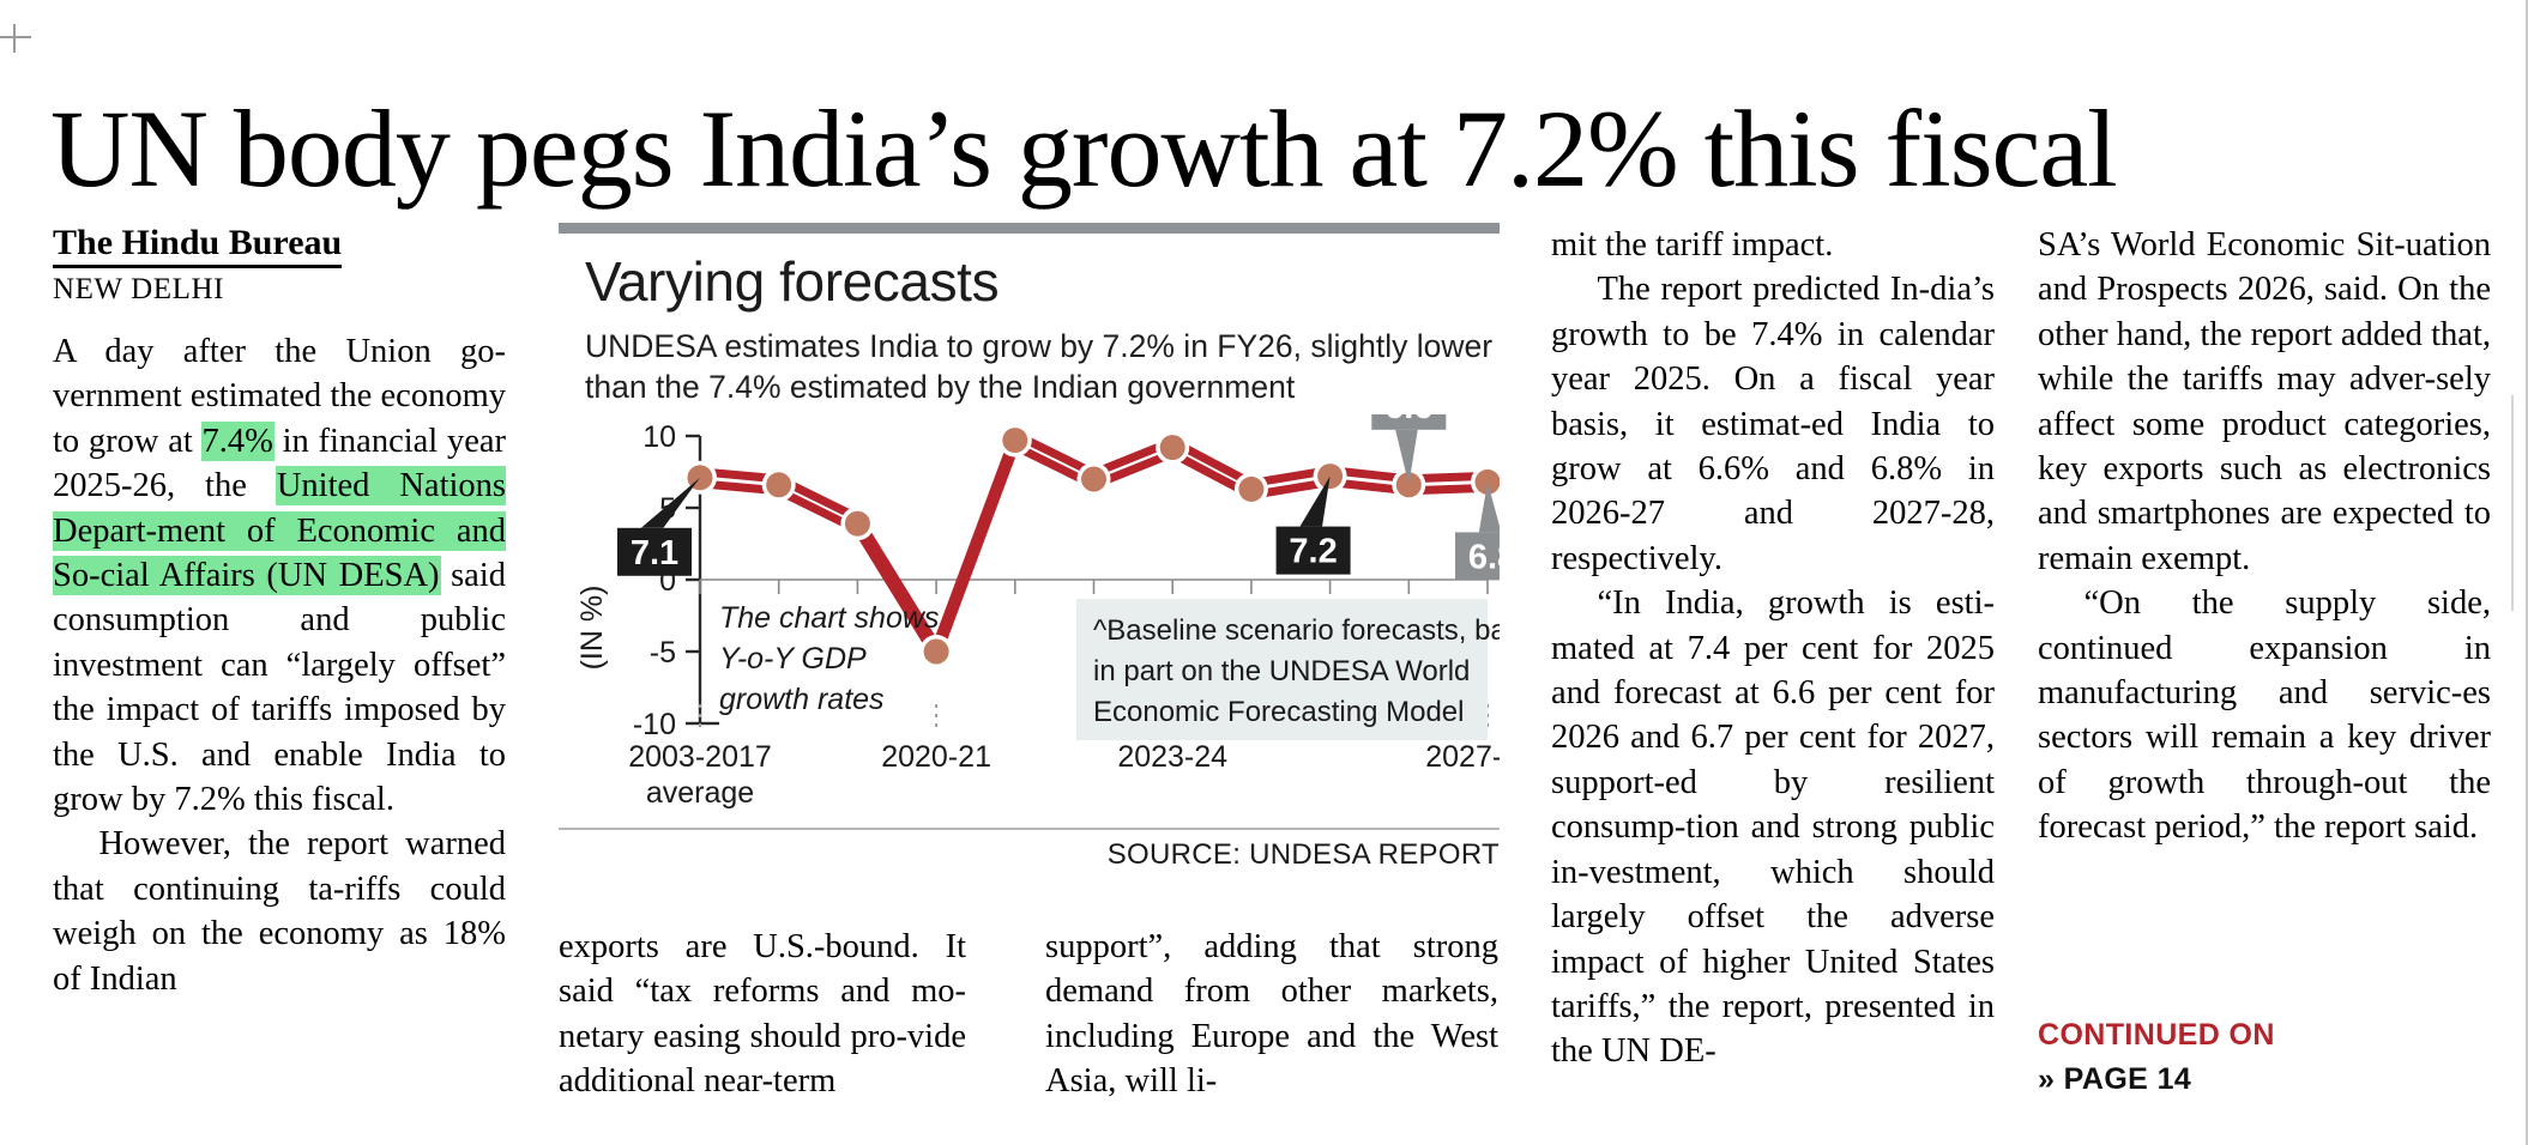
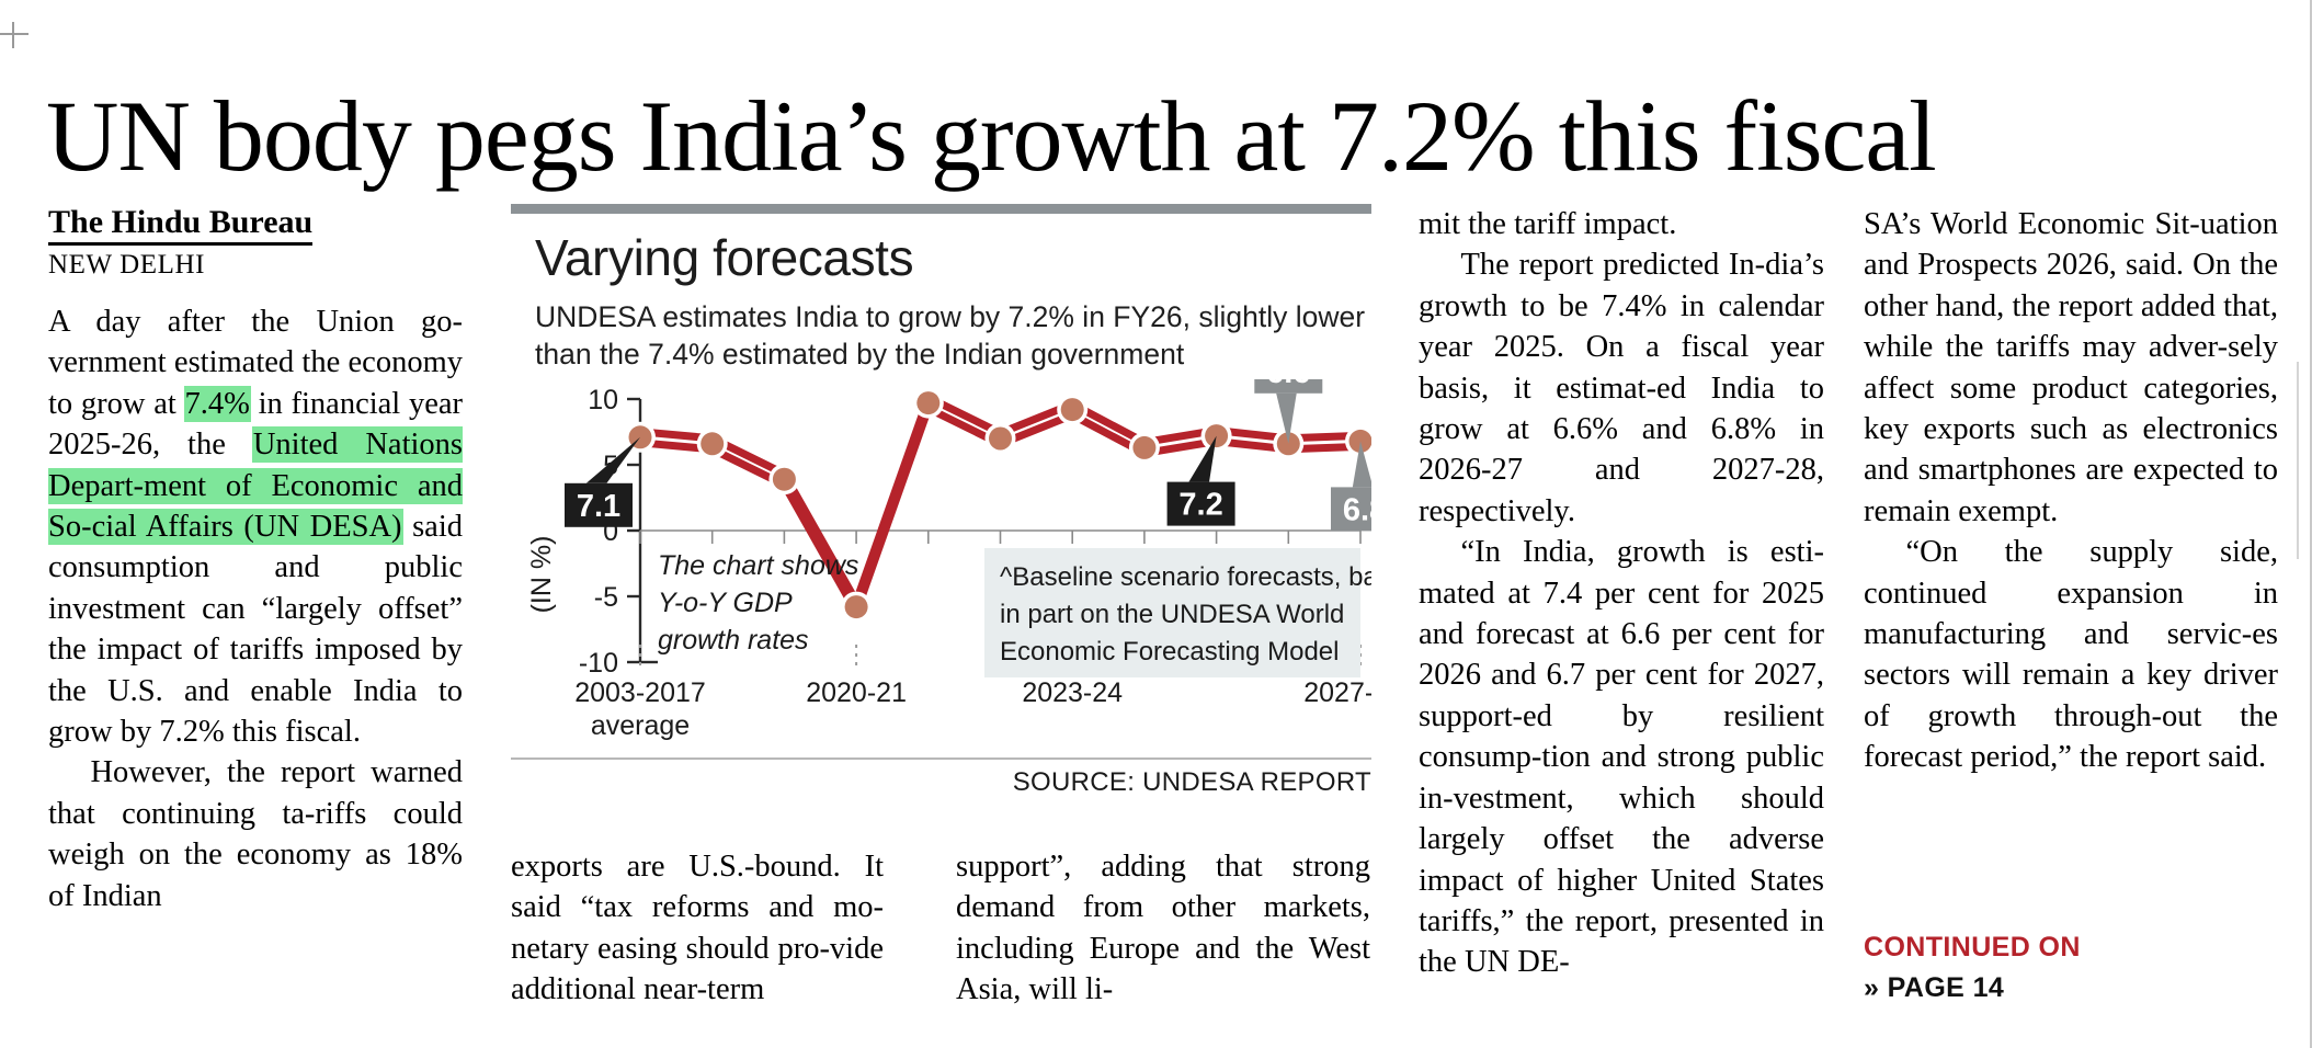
2020-21: -5.0 -> -5.8
